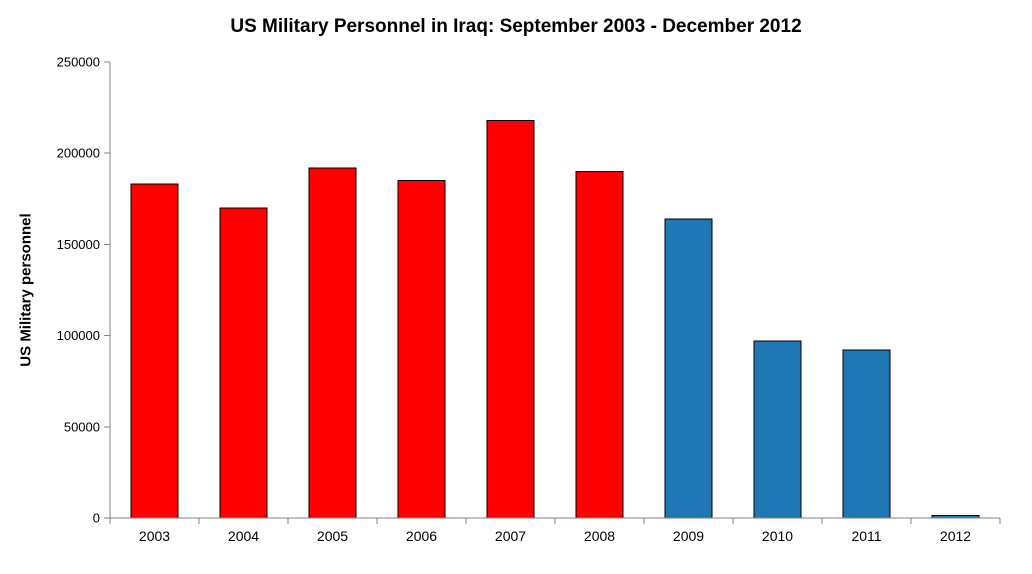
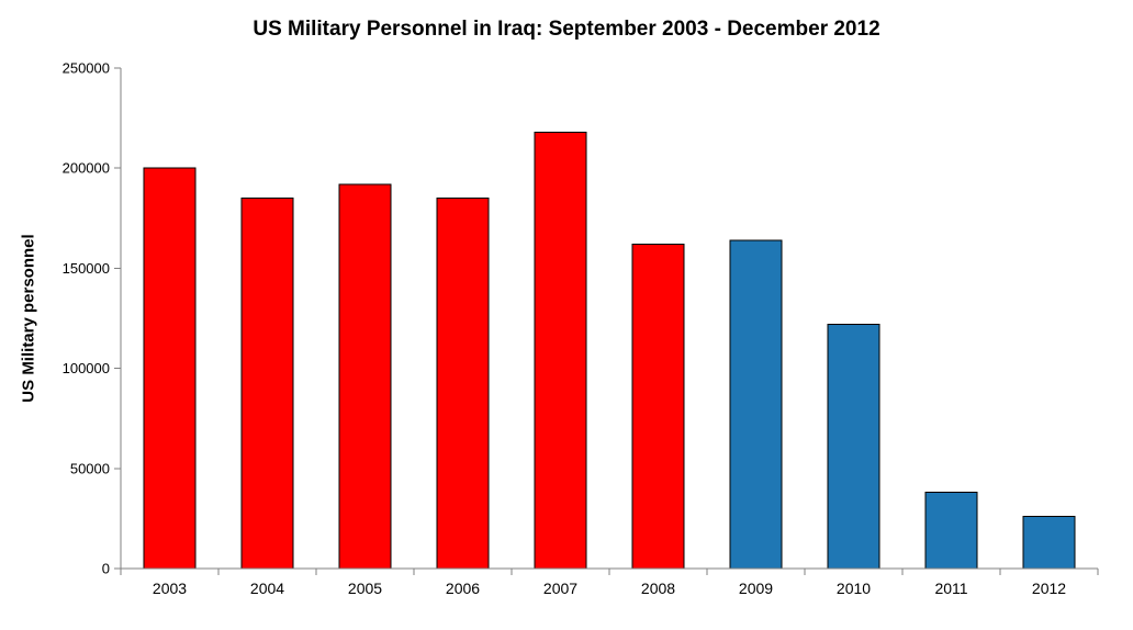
2003: 183000 -> 200000
2004: 170000 -> 185000
2008: 190000 -> 162000
2010: 97000 -> 122000
2011: 92000 -> 38000
2012: 2000 -> 26000
